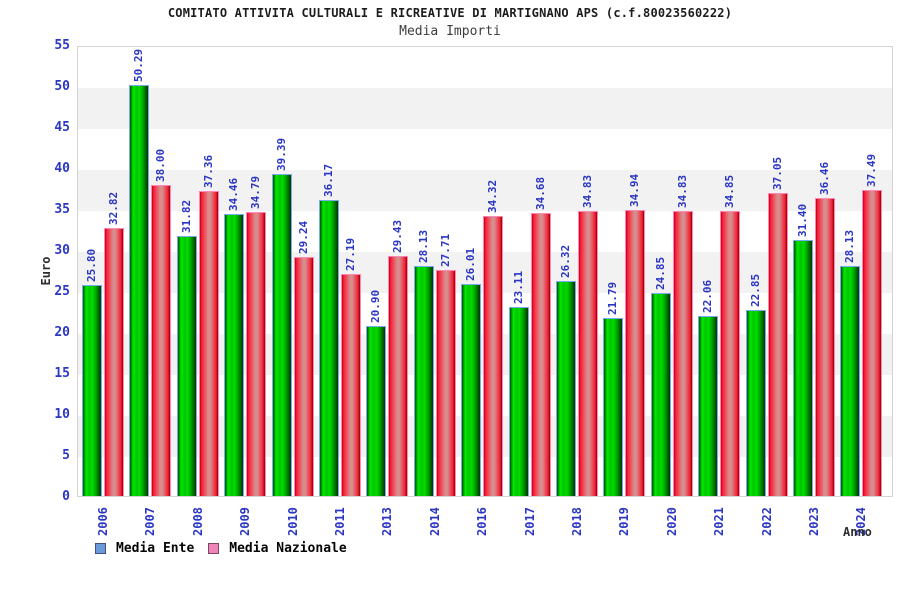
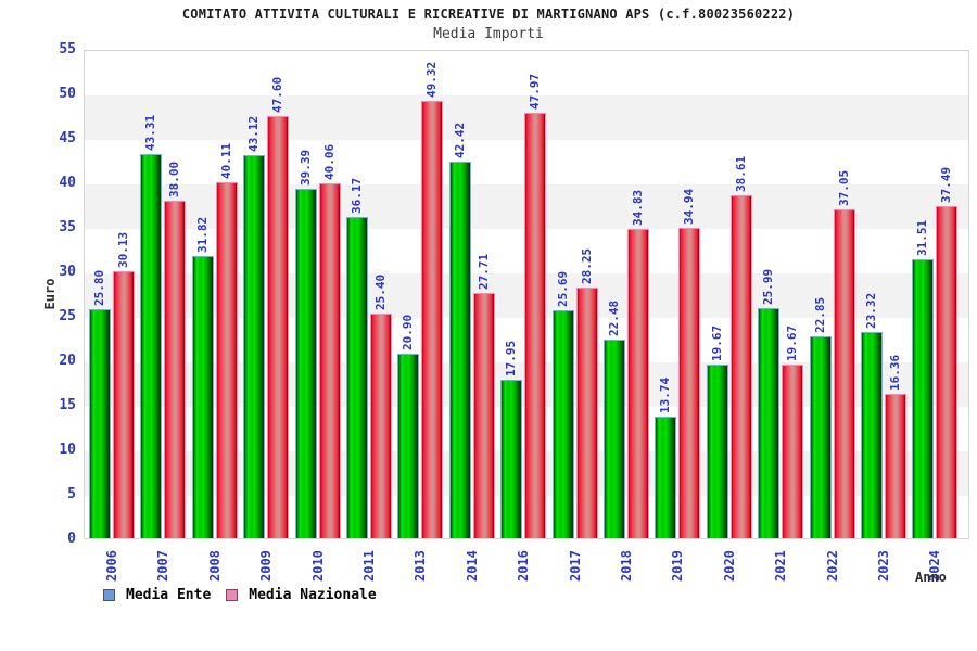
Media Nazionale/2006: 32.82 -> 30.13
Media Ente/2007: 50.29 -> 43.31
Media Nazionale/2008: 37.36 -> 40.11
Media Ente/2009: 34.46 -> 43.12
Media Nazionale/2009: 34.79 -> 47.60
Media Nazionale/2010: 29.24 -> 40.06
Media Nazionale/2011: 27.19 -> 25.40
Media Nazionale/2013: 29.43 -> 49.32
Media Ente/2014: 28.13 -> 42.42
Media Ente/2016: 26.01 -> 17.95
Media Nazionale/2016: 34.32 -> 47.97
Media Ente/2017: 23.11 -> 25.69
Media Nazionale/2017: 34.68 -> 28.25
Media Ente/2018: 26.32 -> 22.48
Media Ente/2019: 21.79 -> 13.74
Media Ente/2020: 24.85 -> 19.67
Media Nazionale/2020: 34.83 -> 38.61
Media Ente/2021: 22.06 -> 25.99
Media Nazionale/2021: 34.85 -> 19.67
Media Ente/2023: 31.40 -> 23.32
Media Nazionale/2023: 36.46 -> 16.36
Media Ente/2024: 28.13 -> 31.51
